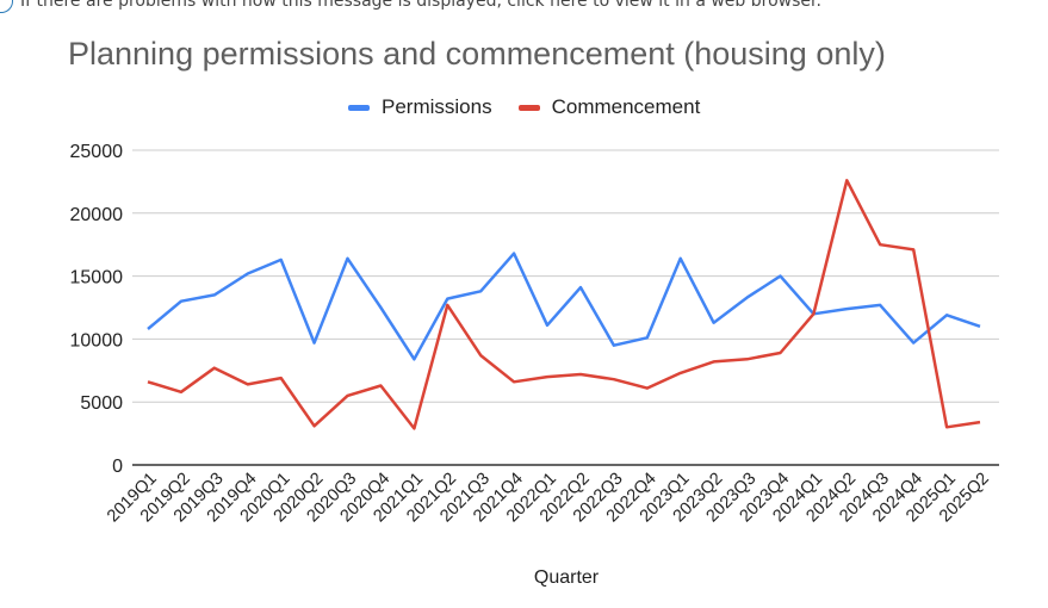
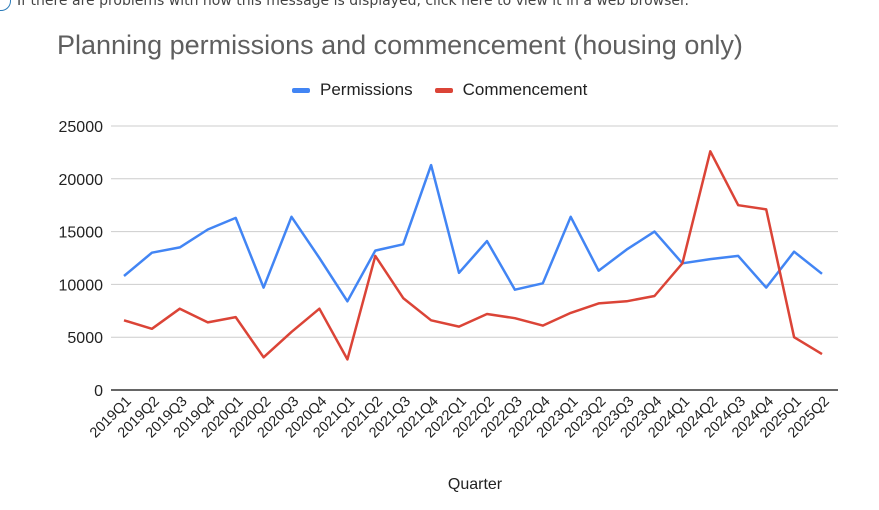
Commencement/2020Q4: 6300 -> 7700
Permissions/2021Q4: 16800 -> 21300
Commencement/2022Q1: 7000 -> 6000
Permissions/2025Q1: 11900 -> 13100
Commencement/2025Q1: 3000 -> 5000
